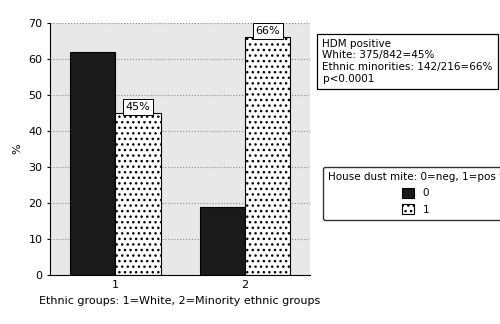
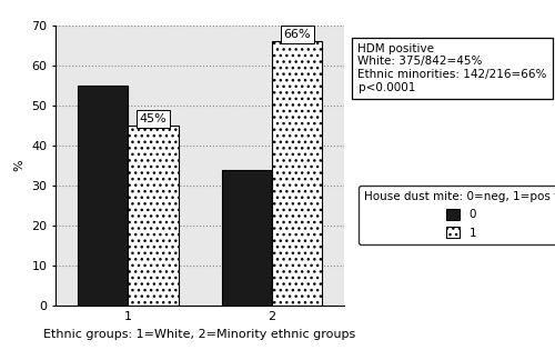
0/1: 62 -> 55
0/2: 19 -> 34
